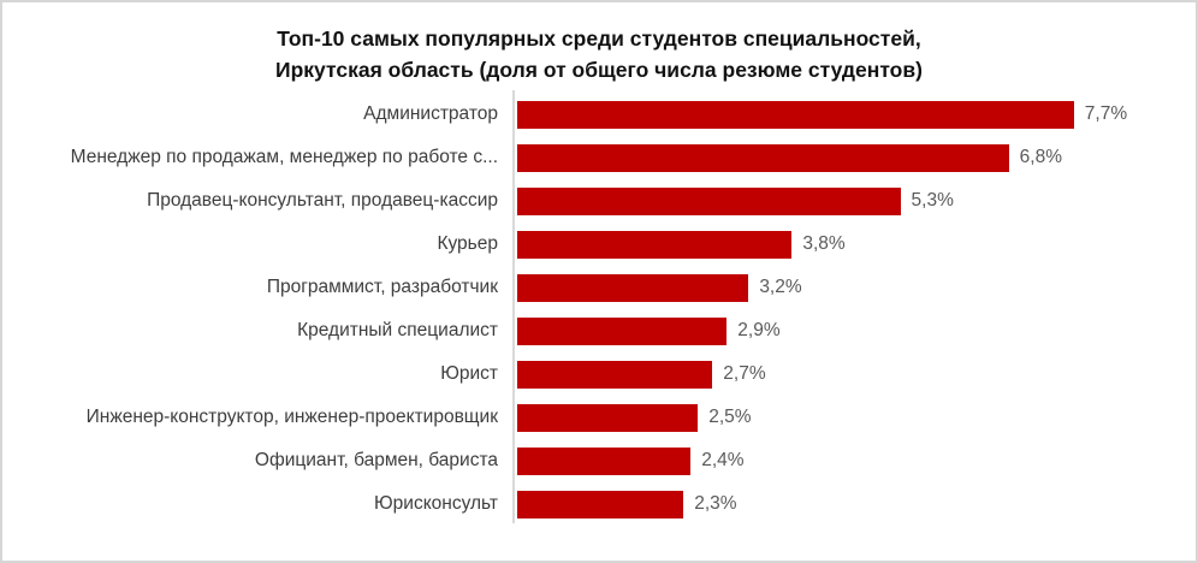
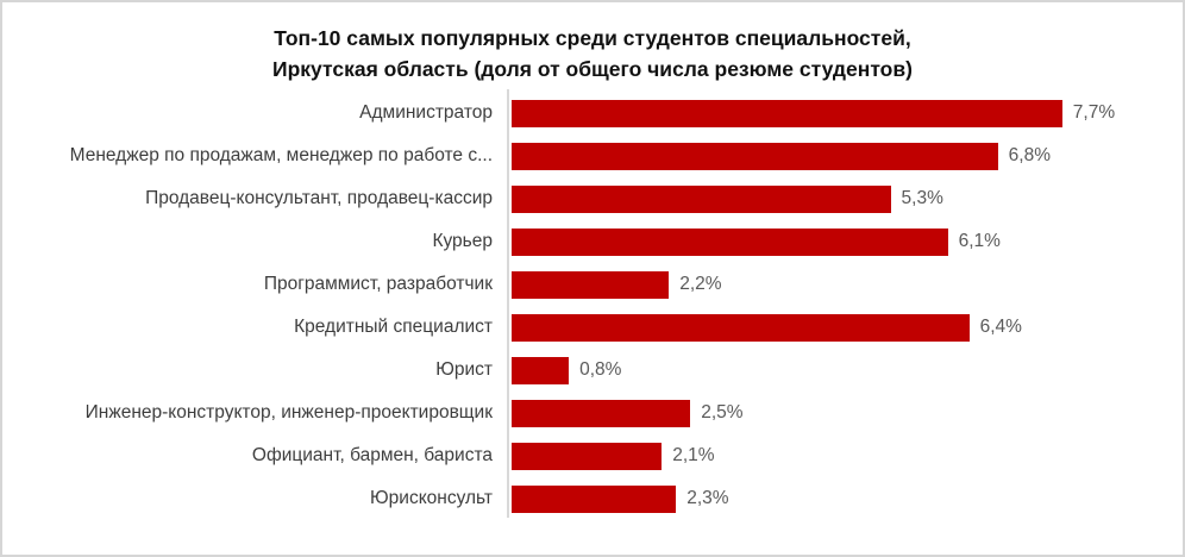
Курьер: 3,8% -> 6,1%
Программист, разработчик: 3,2% -> 2,2%
Кредитный специалист: 2,9% -> 6,4%
Юрист: 2,7% -> 0,8%
Официант, бармен, бариста: 2,4% -> 2,1%
